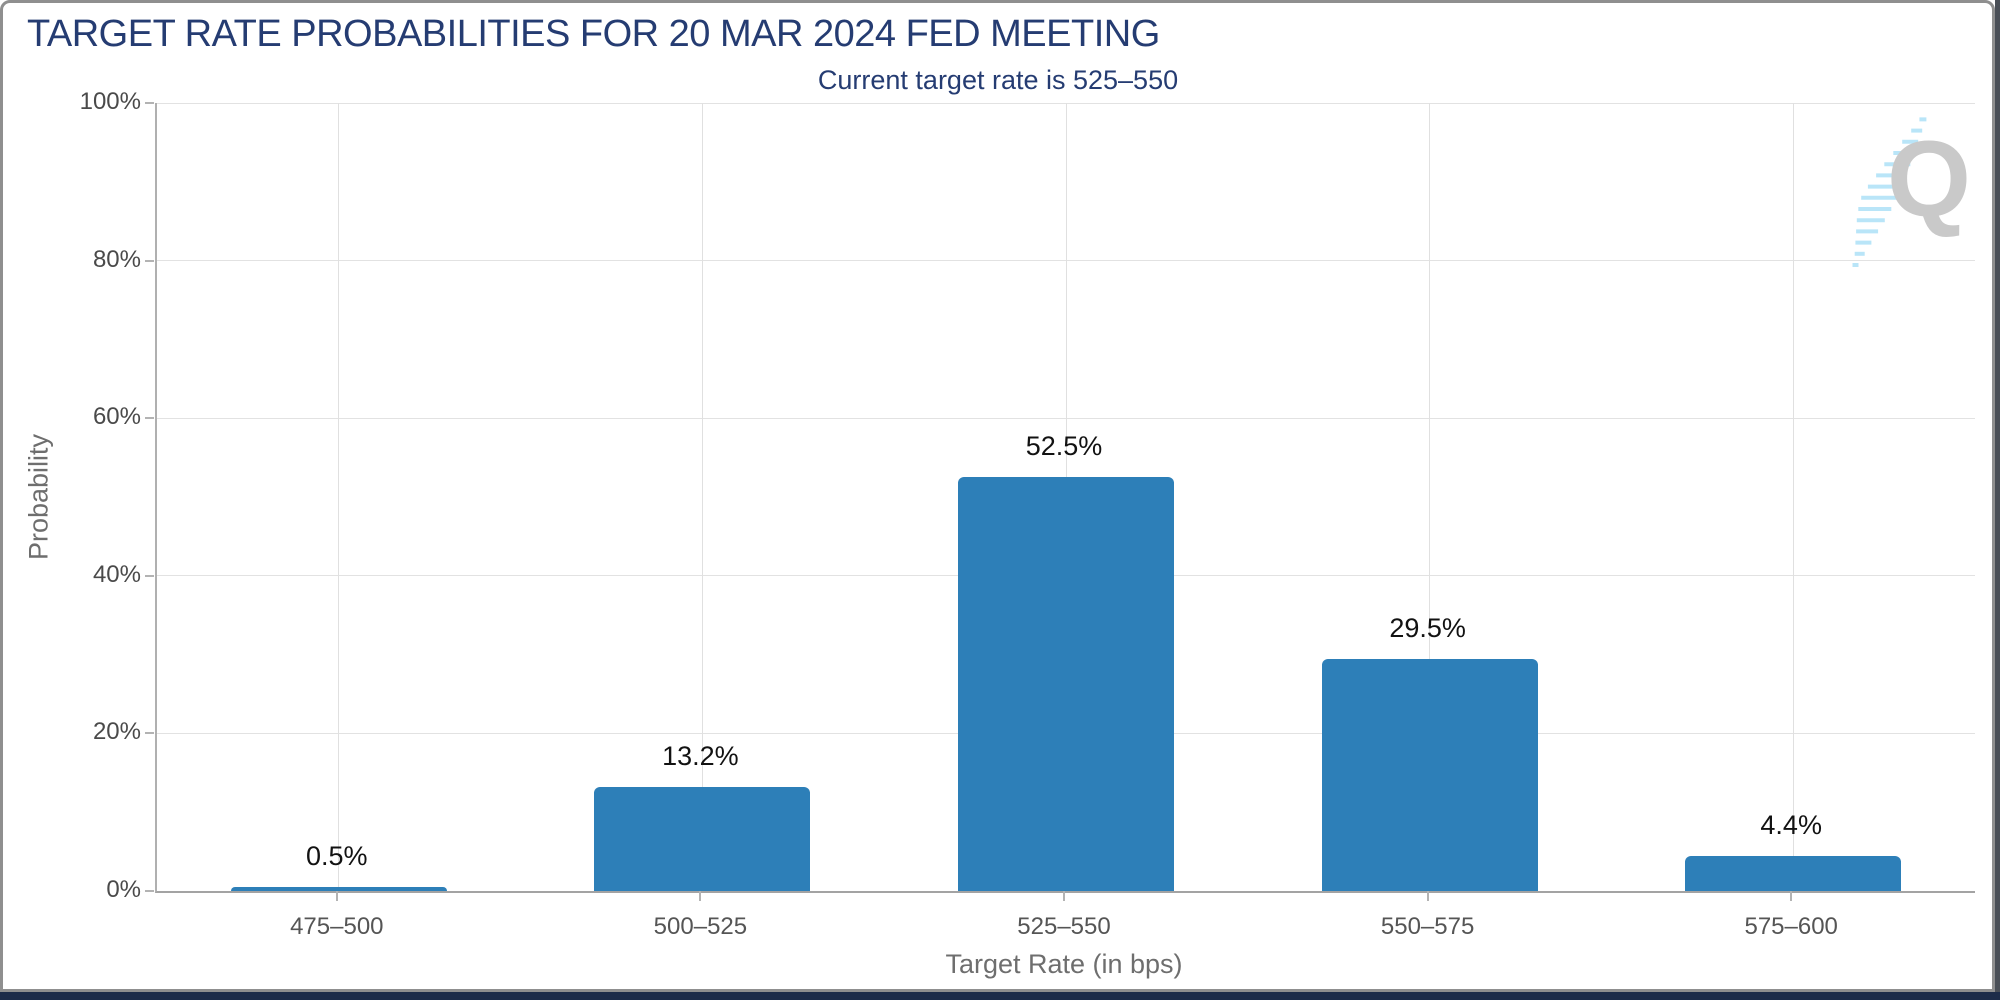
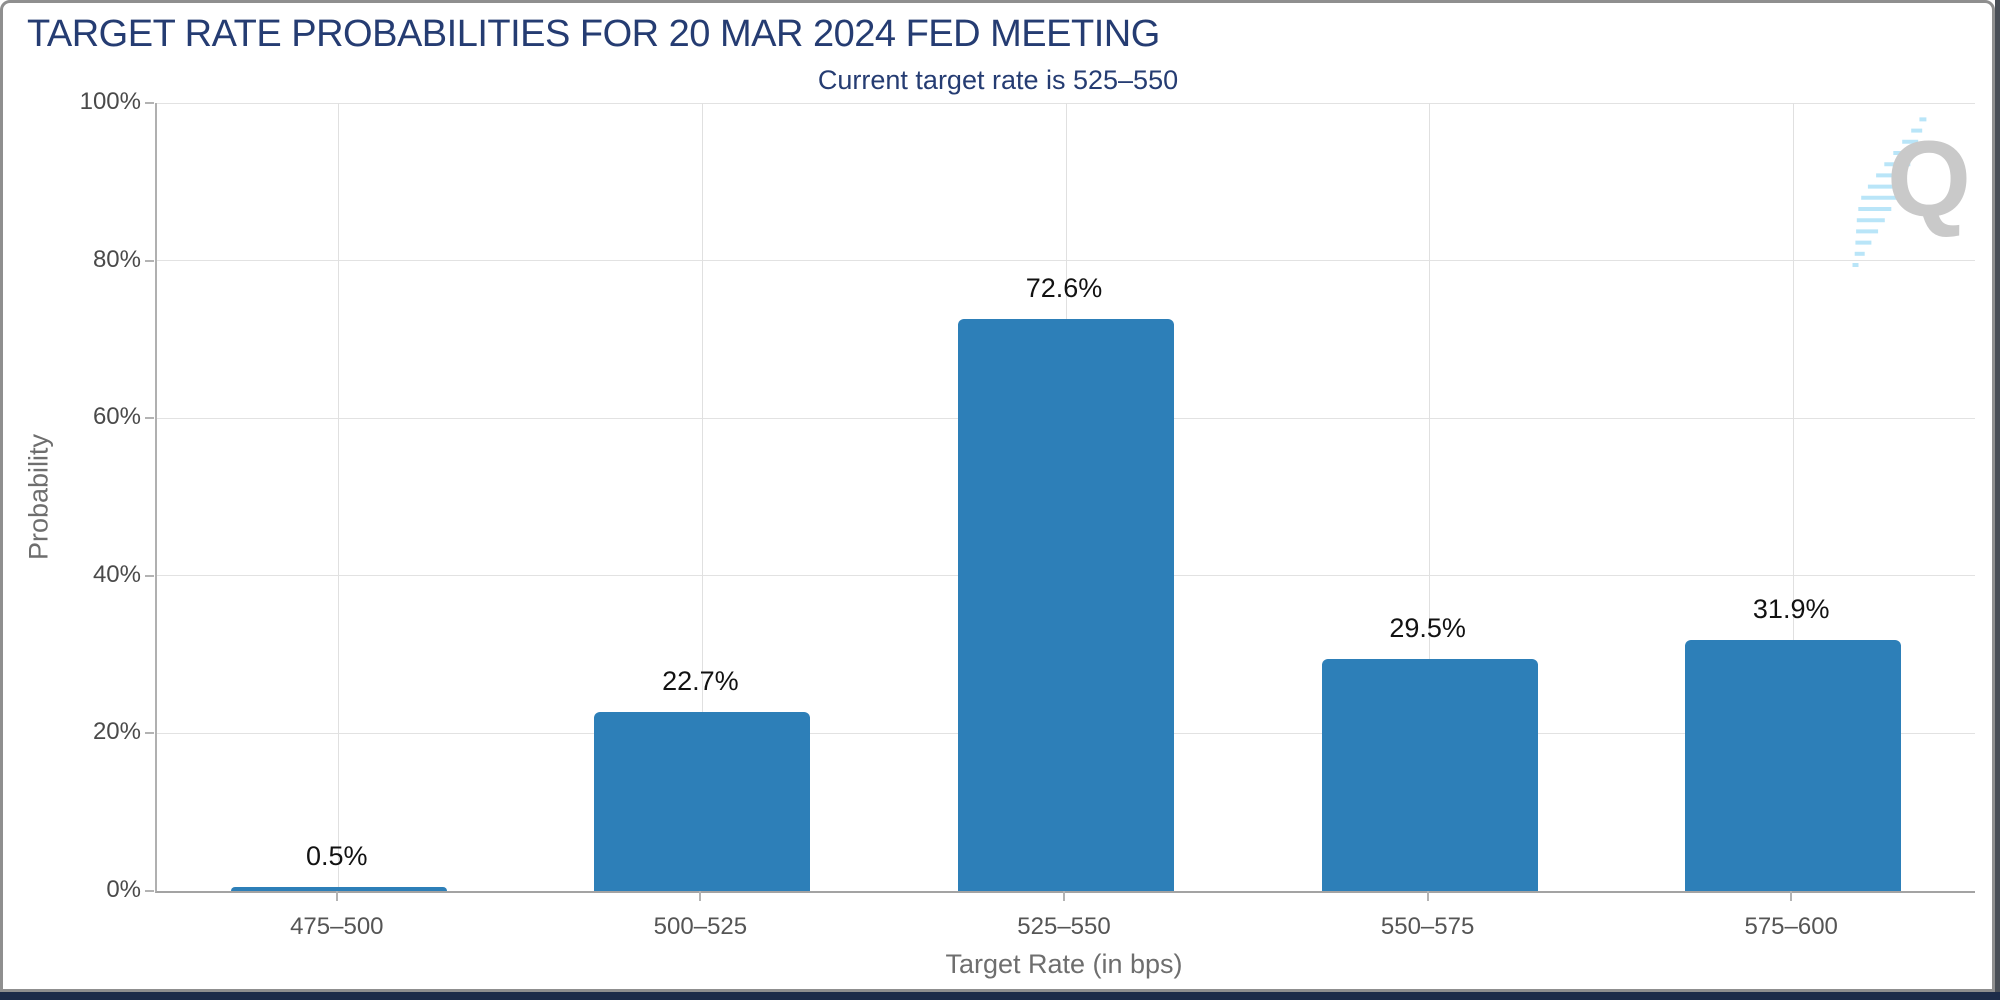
500–525: 13.2% -> 22.7%
525–550: 52.5% -> 72.6%
575–600: 4.4% -> 31.9%
